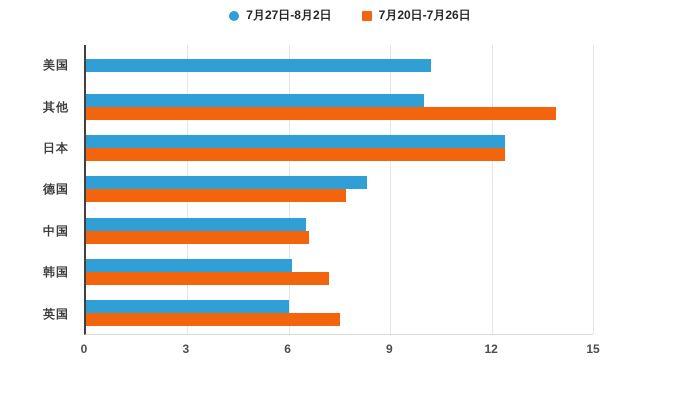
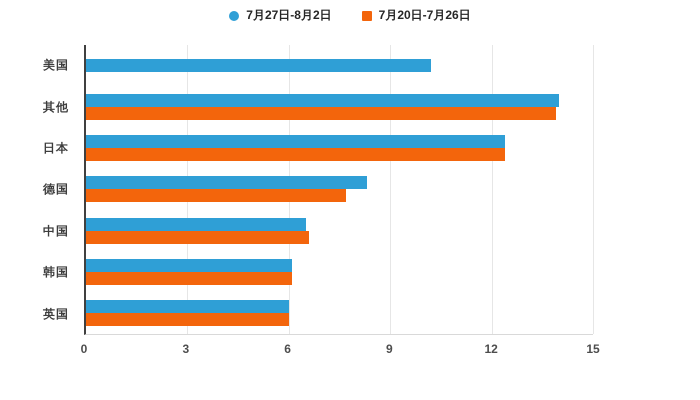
7月27日-8月2日/其他: 10.0 -> 14.0
7月20日-7月26日/韩国: 7.2 -> 6.1
7月20日-7月26日/英国: 7.5 -> 6.0
